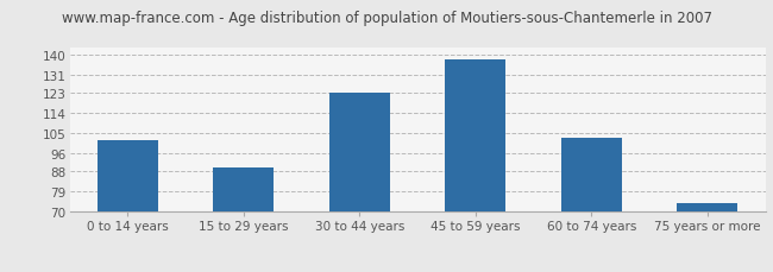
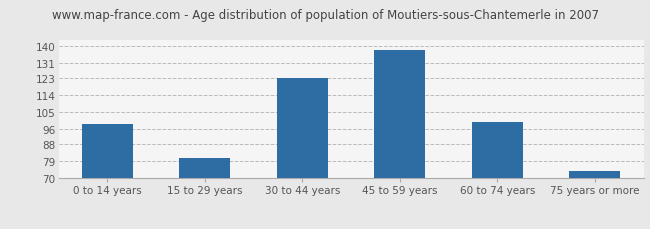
0 to 14 years: 102 -> 99
15 to 29 years: 90 -> 81
60 to 74 years: 103 -> 100
